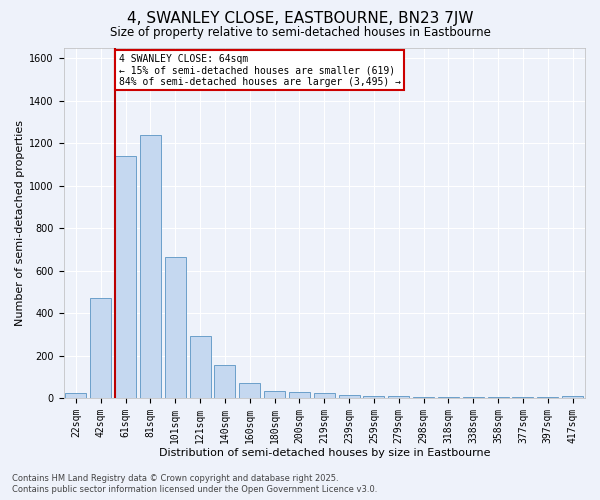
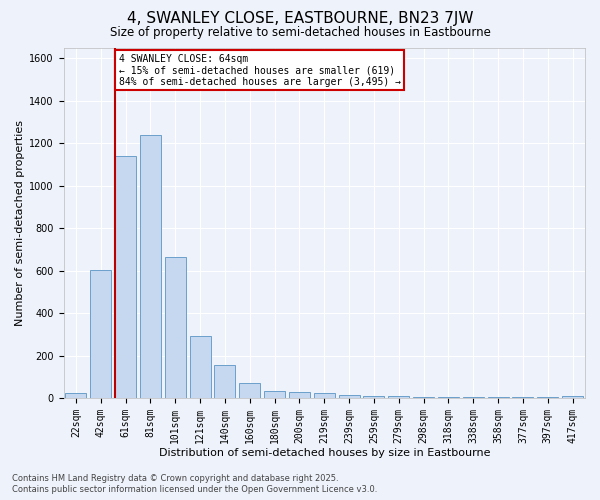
42sqm: 470 -> 605
